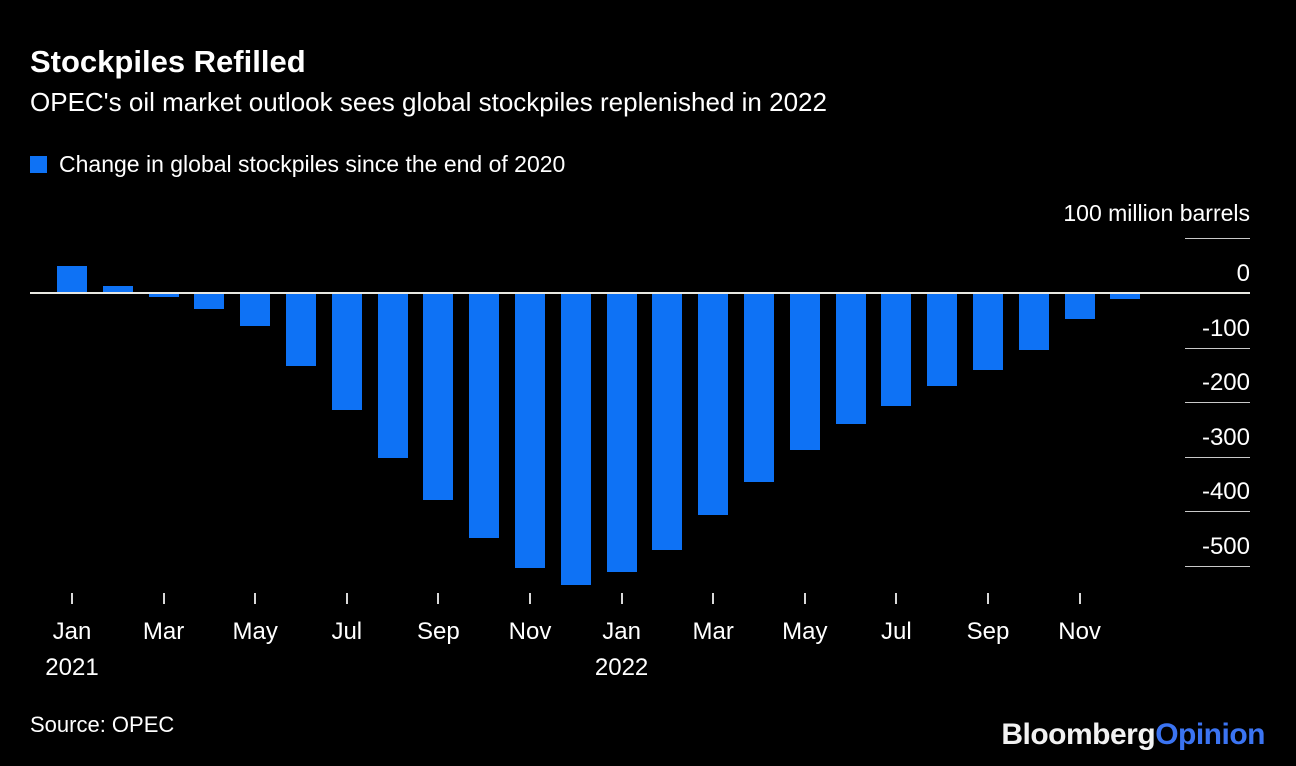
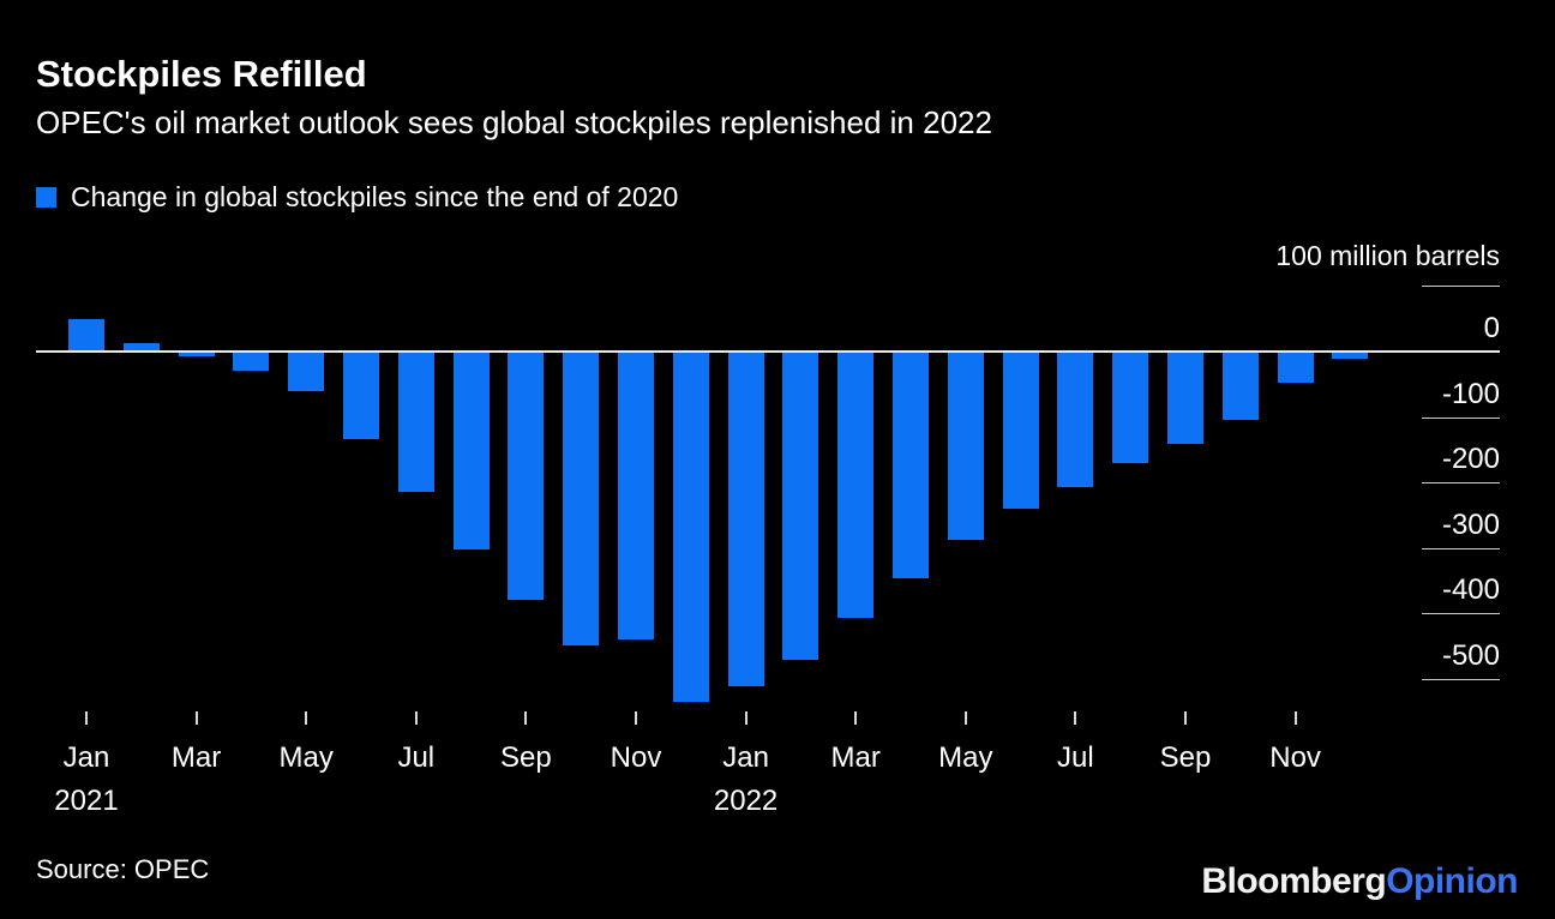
Nov 2021: -500 -> -440
